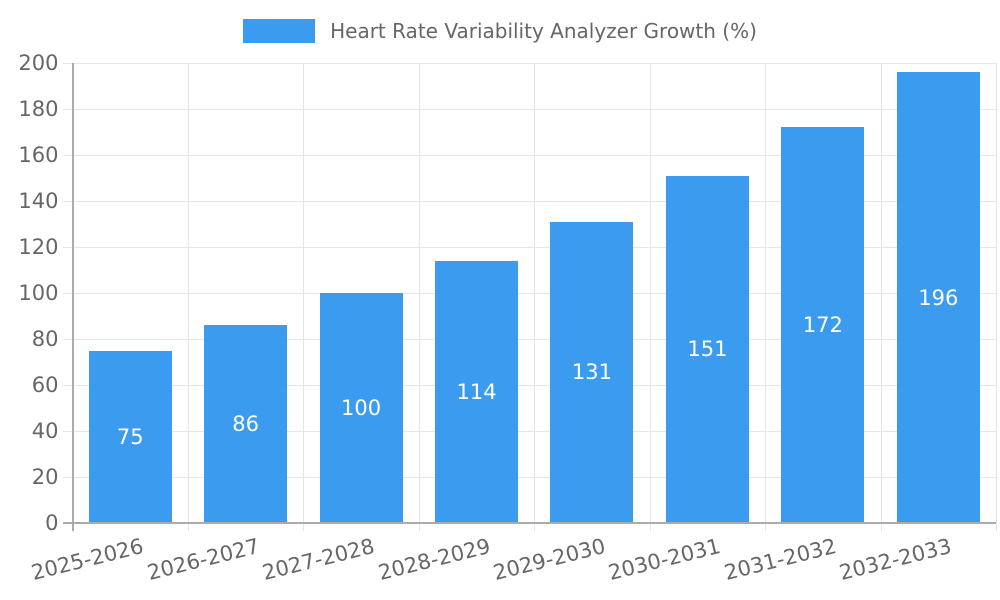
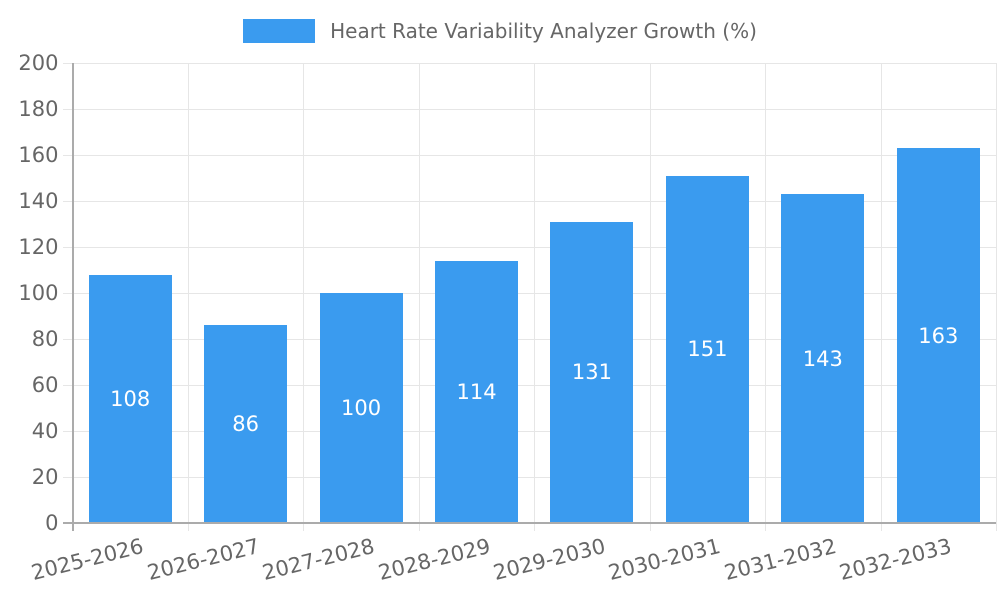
2025-2026: 75 -> 108
2031-2032: 172 -> 143
2032-2033: 196 -> 163
